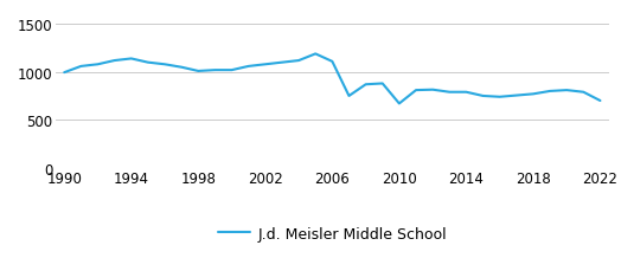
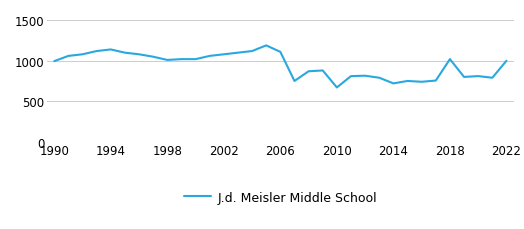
2014: 790 -> 720
2018: 770 -> 1020
2022: 700 -> 1000
